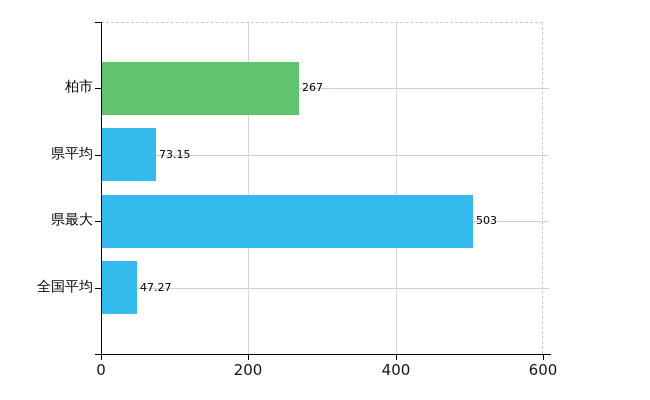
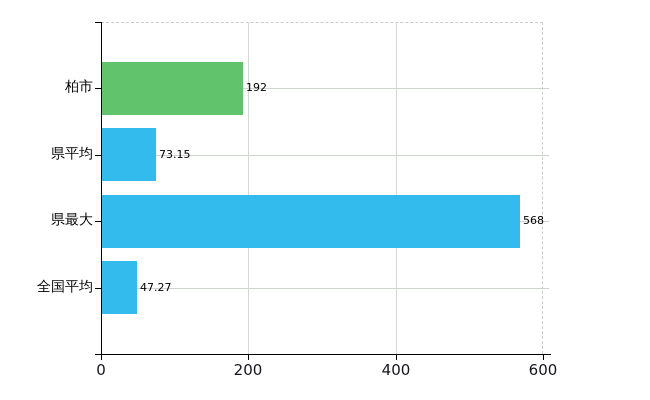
柏市: 267 -> 192
県最大: 503 -> 568
